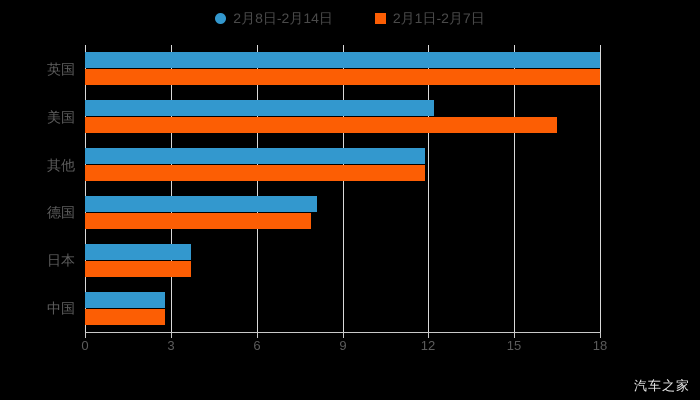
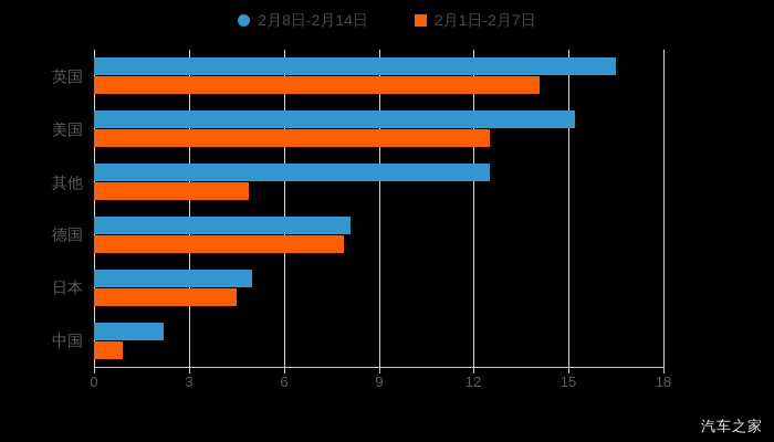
2月8日-2月14日/英国: 18.0 -> 16.5
2月1日-2月7日/英国: 18.0 -> 14.1
2月8日-2月14日/美国: 12.2 -> 15.2
2月1日-2月7日/美国: 16.5 -> 12.5
2月8日-2月14日/其他: 11.9 -> 12.5
2月1日-2月7日/其他: 11.9 -> 4.9
2月8日-2月14日/日本: 3.7 -> 5.0
2月1日-2月7日/日本: 3.7 -> 4.5
2月8日-2月14日/中国: 2.8 -> 2.2
2月1日-2月7日/中国: 2.8 -> 0.9
